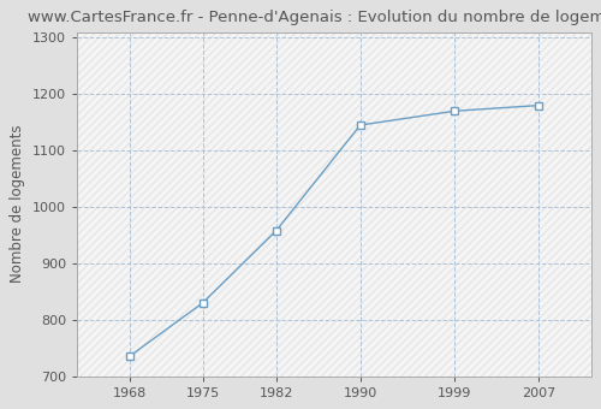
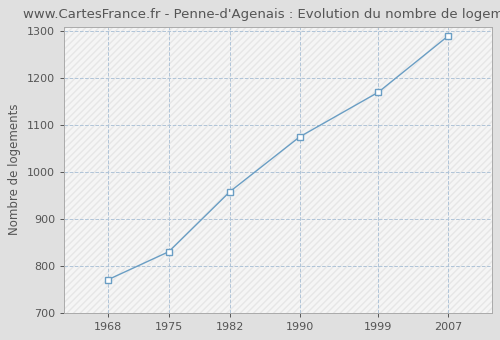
1968: 735 -> 770
1990: 1145 -> 1075
2007: 1180 -> 1290
